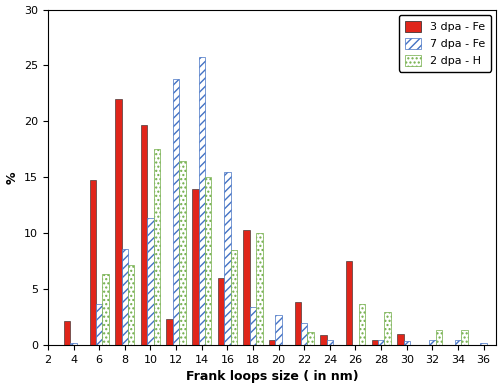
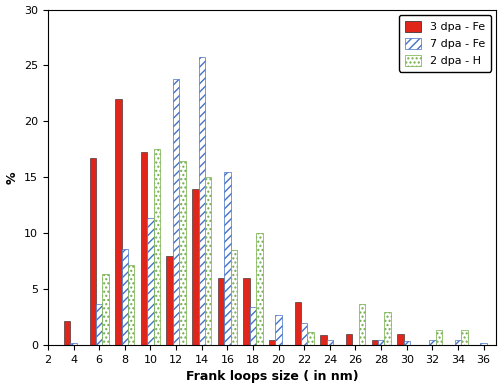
3 dpa - Fe/6: 14.8 -> 16.7
3 dpa - Fe/10: 19.7 -> 17.3
3 dpa - Fe/12: 2.3 -> 8.0
3 dpa - Fe/18: 10.3 -> 6.0
3 dpa - Fe/26: 7.5 -> 1.0
